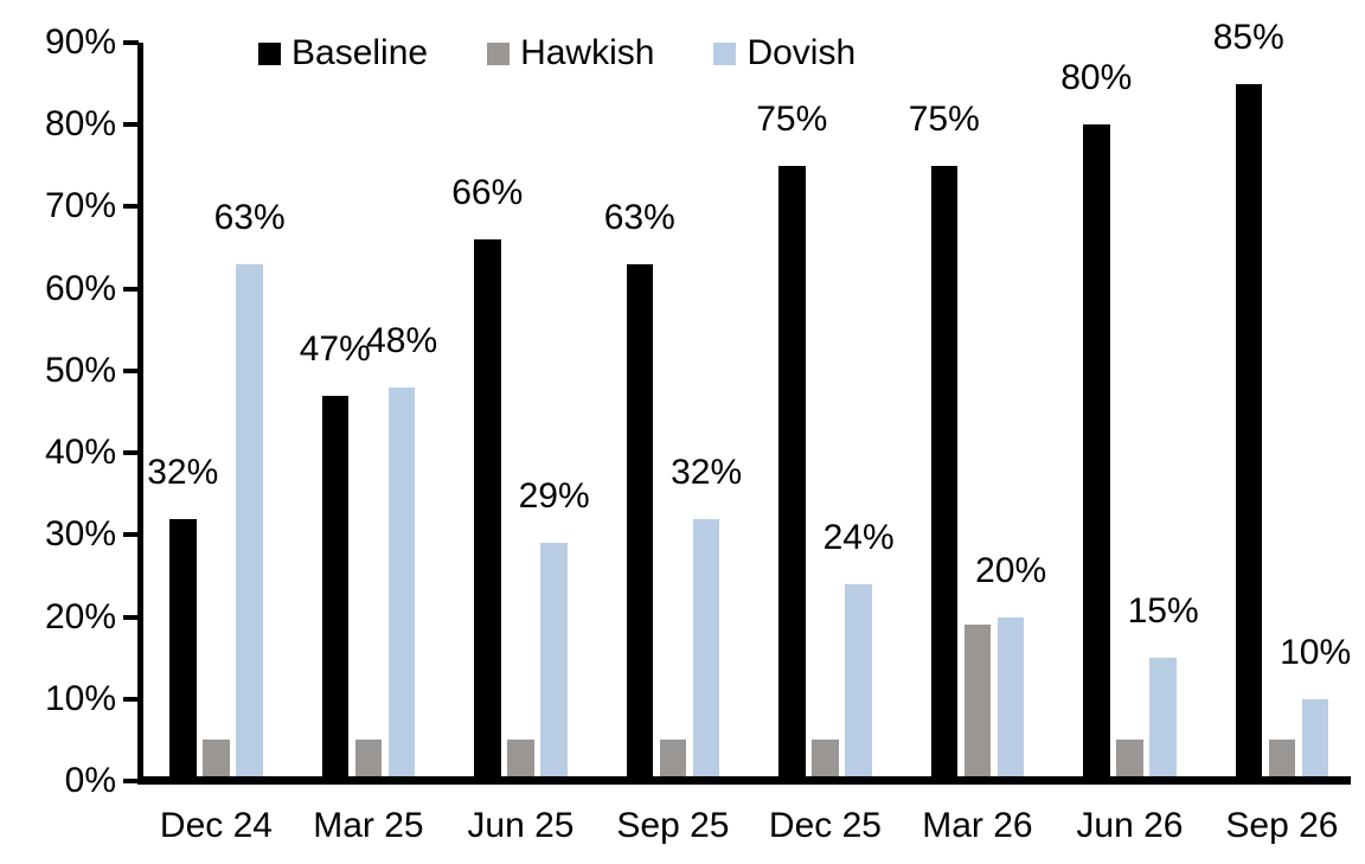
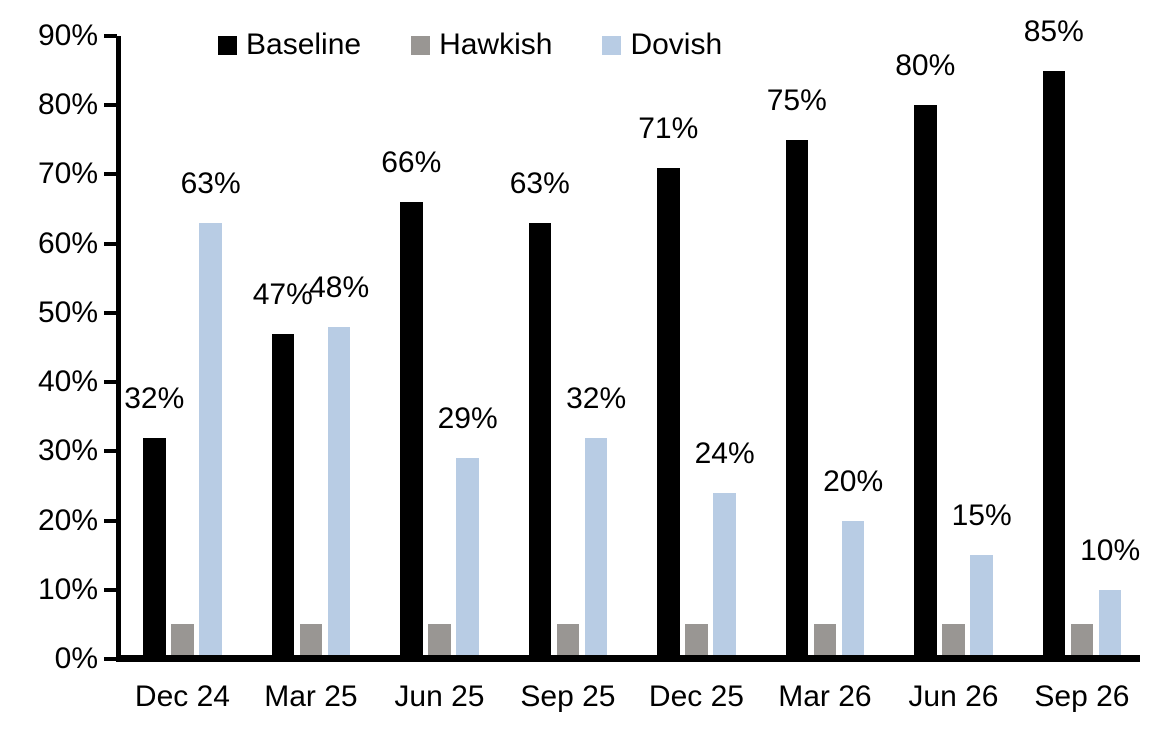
Baseline/Dec 25: 75% -> 71%
Hawkish/Mar 26: 19% -> 5%
